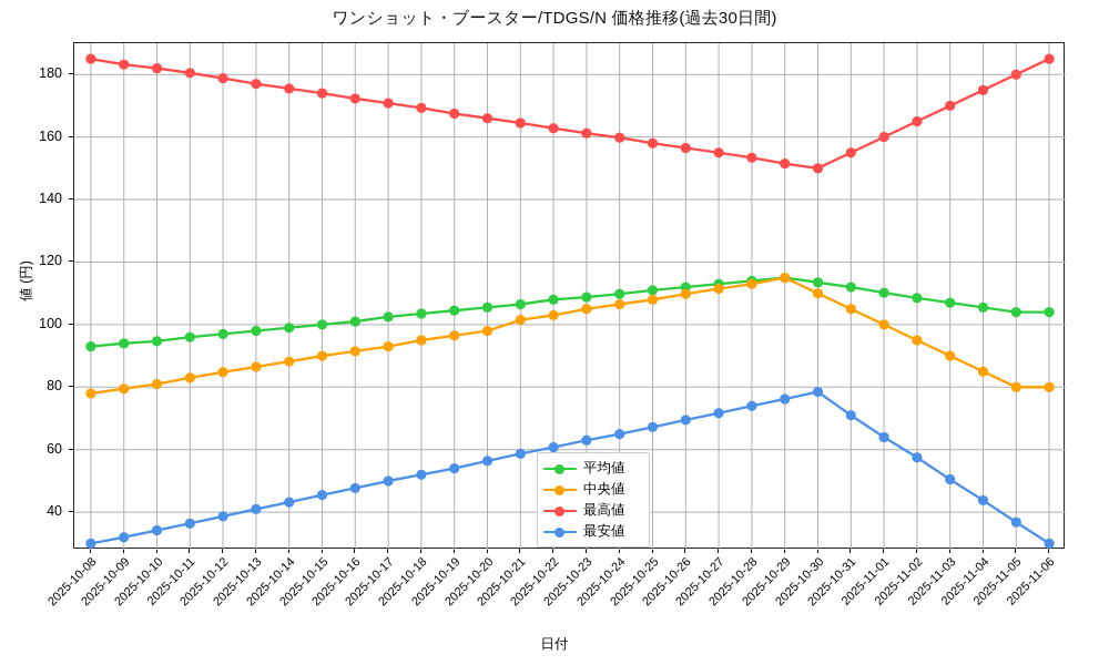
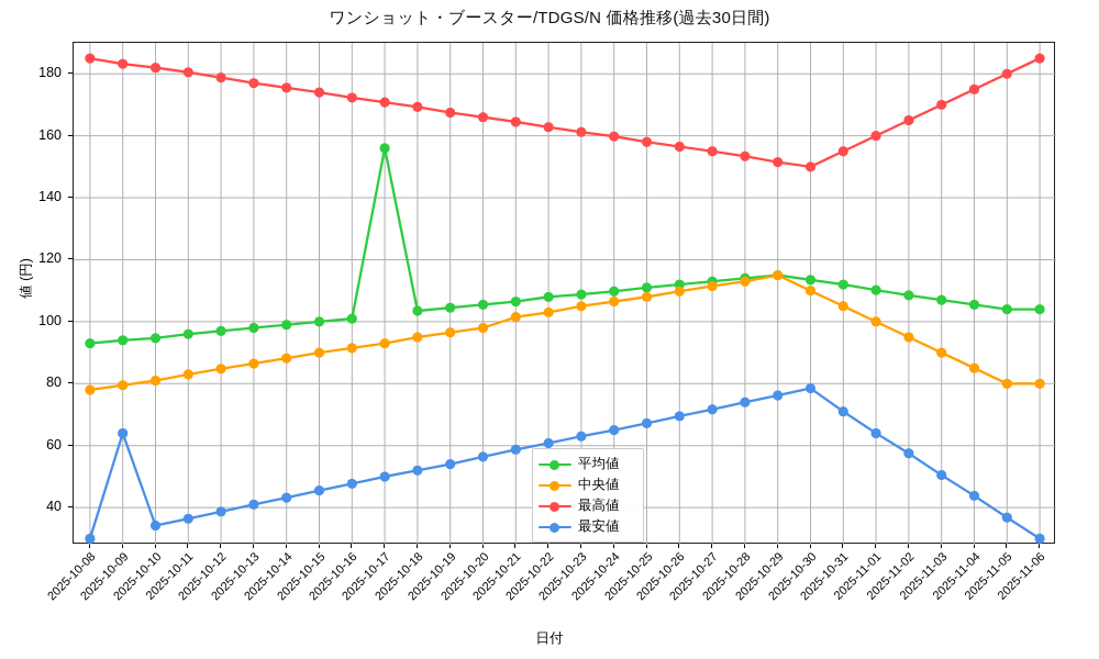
最安値/2025-10-09: 32 -> 64
平均値/2025-10-17: 102 -> 156
